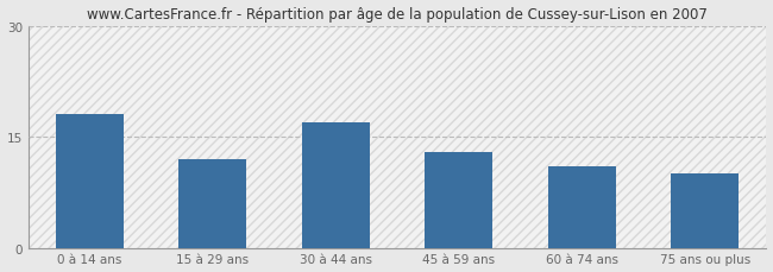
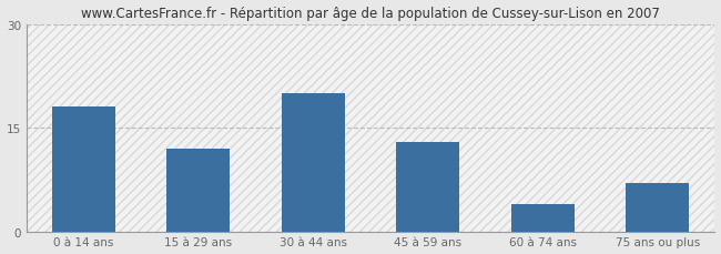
30 à 44 ans: 17 -> 20
60 à 74 ans: 11 -> 4
75 ans ou plus: 10 -> 7
